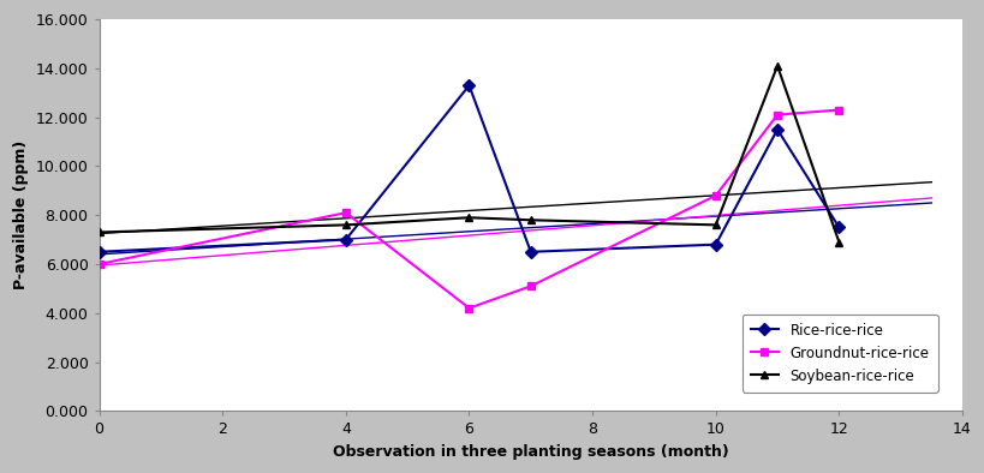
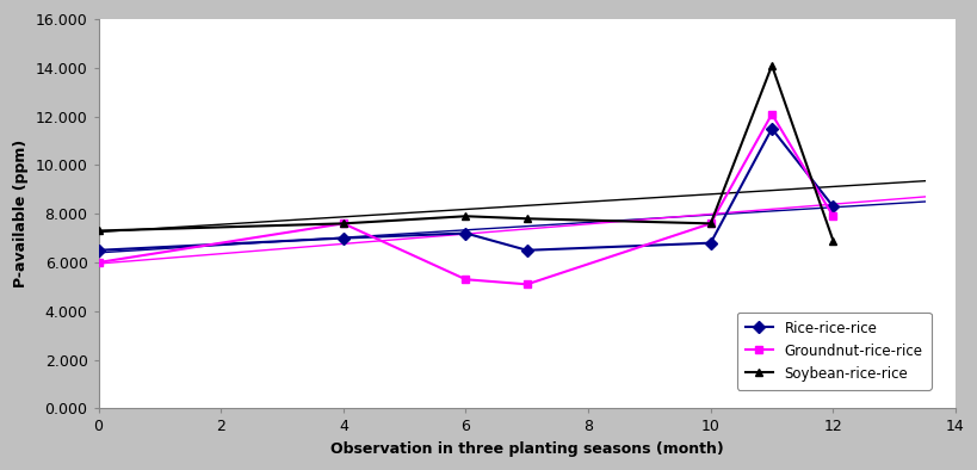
Groundnut-rice-rice/4: 8.1 -> 7.6
Rice-rice-rice/6: 13.3 -> 7.2
Groundnut-rice-rice/6: 4.2 -> 5.3
Groundnut-rice-rice/10: 8.8 -> 7.6
Rice-rice-rice/12: 7.5 -> 8.3
Groundnut-rice-rice/12: 12.3 -> 7.9
